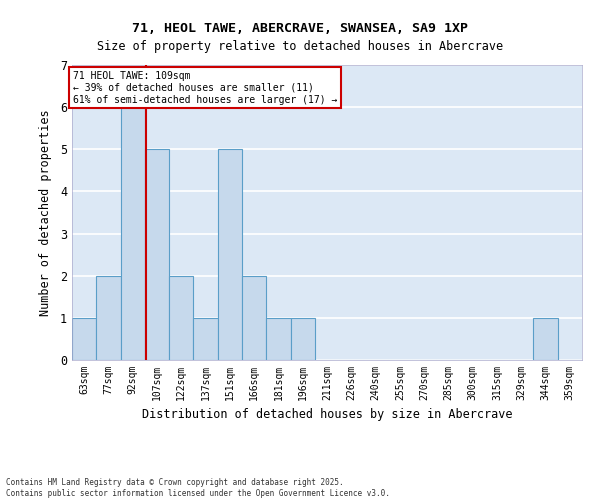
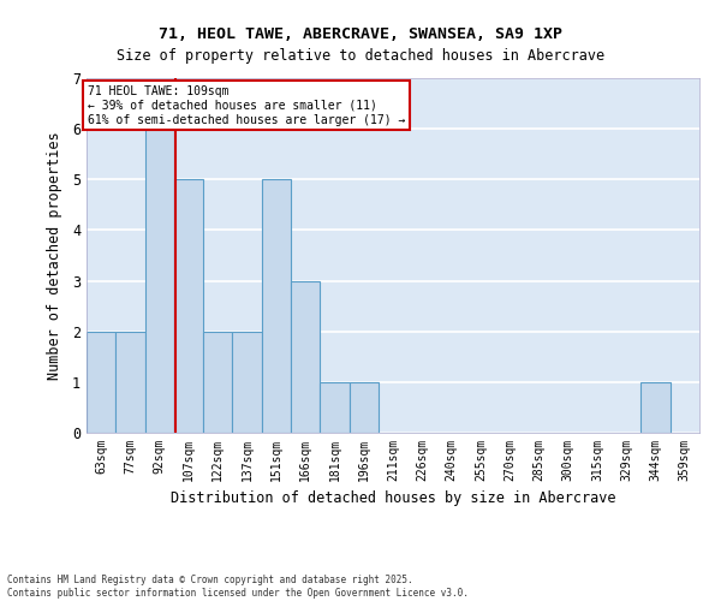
63sqm: 1 -> 2
137sqm: 1 -> 2
166sqm: 2 -> 3
